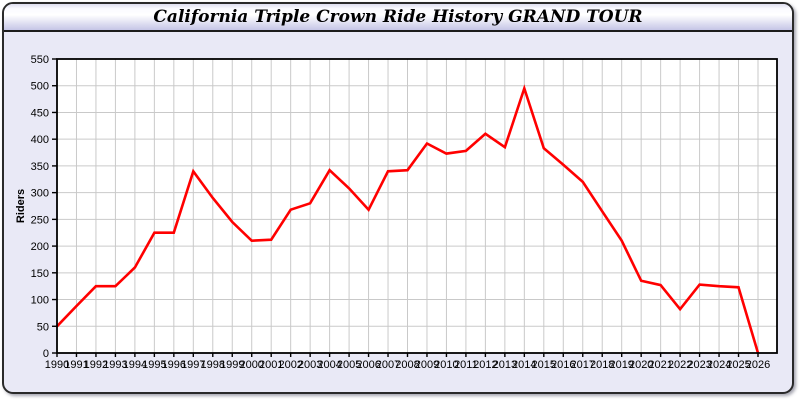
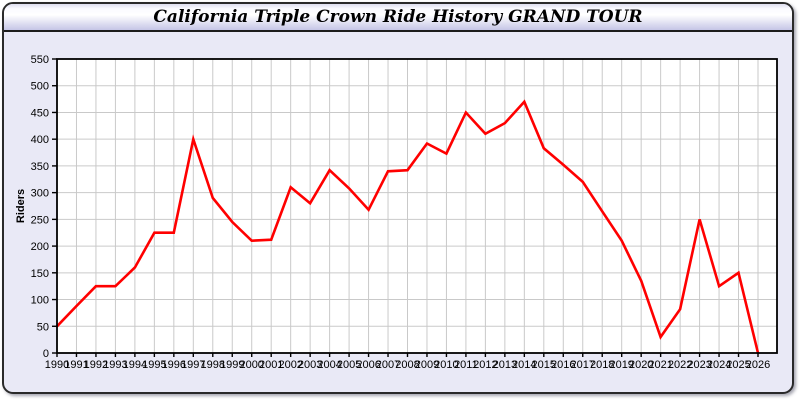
1997: 340 -> 400
2002: 270 -> 310
2011: 380 -> 450
2013: 380 -> 430
2014: 500 -> 470
2021: 130 -> 30
2023: 130 -> 250
2025: 120 -> 150
